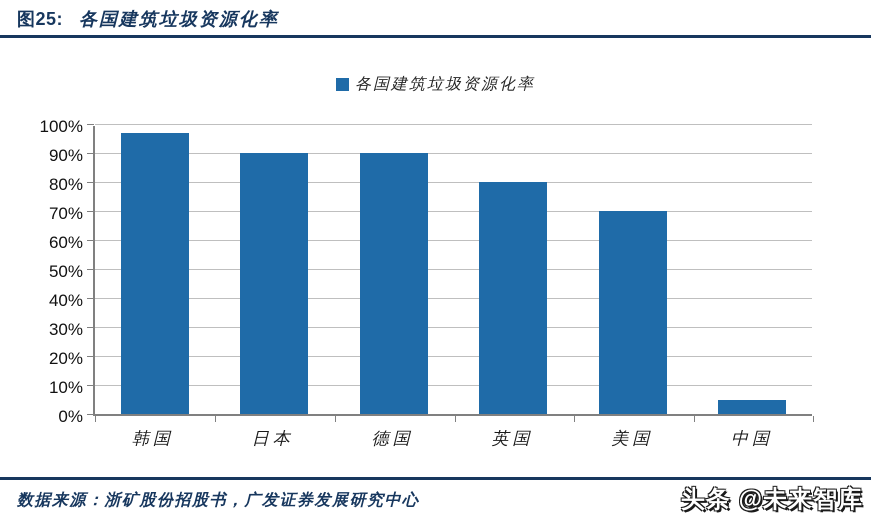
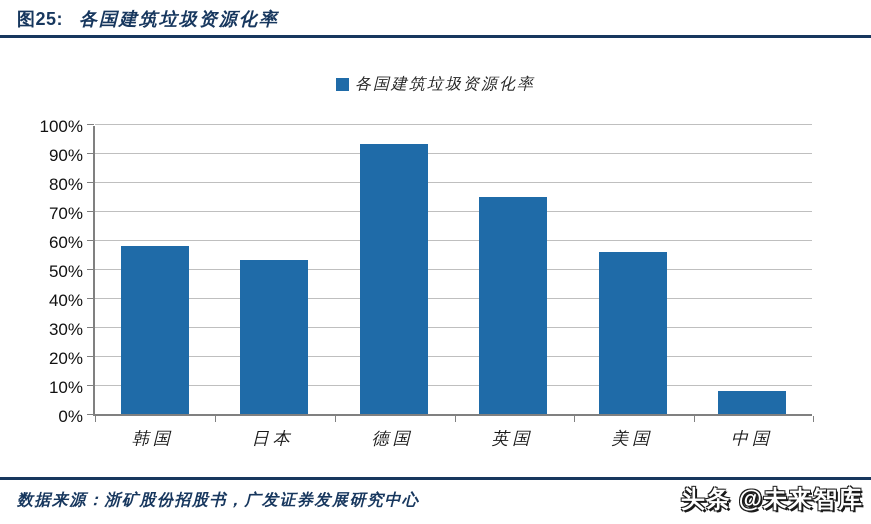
韩国: 97% -> 58%
日本: 90% -> 53%
德国: 90% -> 93%
英国: 80% -> 75%
美国: 70% -> 56%
中国: 5% -> 8%
